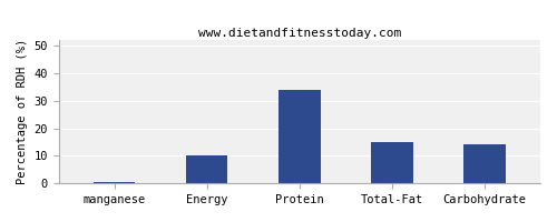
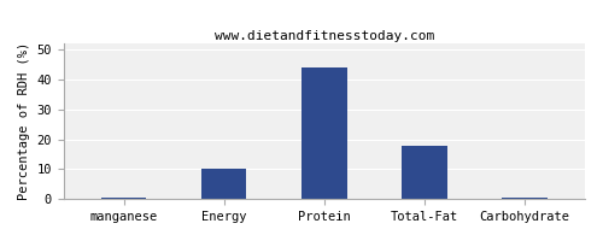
Protein: 34.0 -> 44.0
Total-Fat: 15.0 -> 18.0
Carbohydrate: 14.0 -> 0.5
